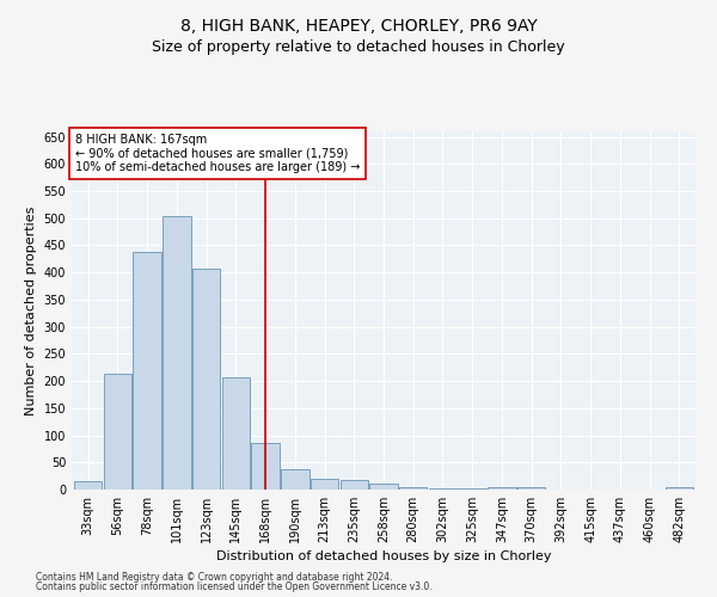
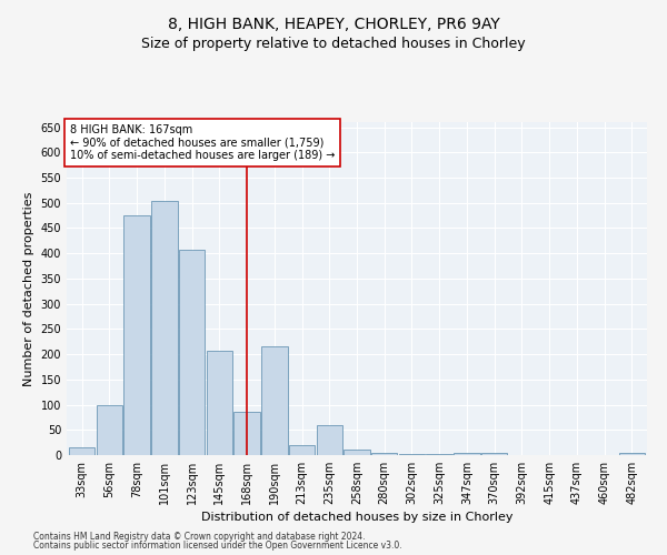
56sqm: 213 -> 100
78sqm: 437 -> 475
190sqm: 38 -> 215
235sqm: 18 -> 60
